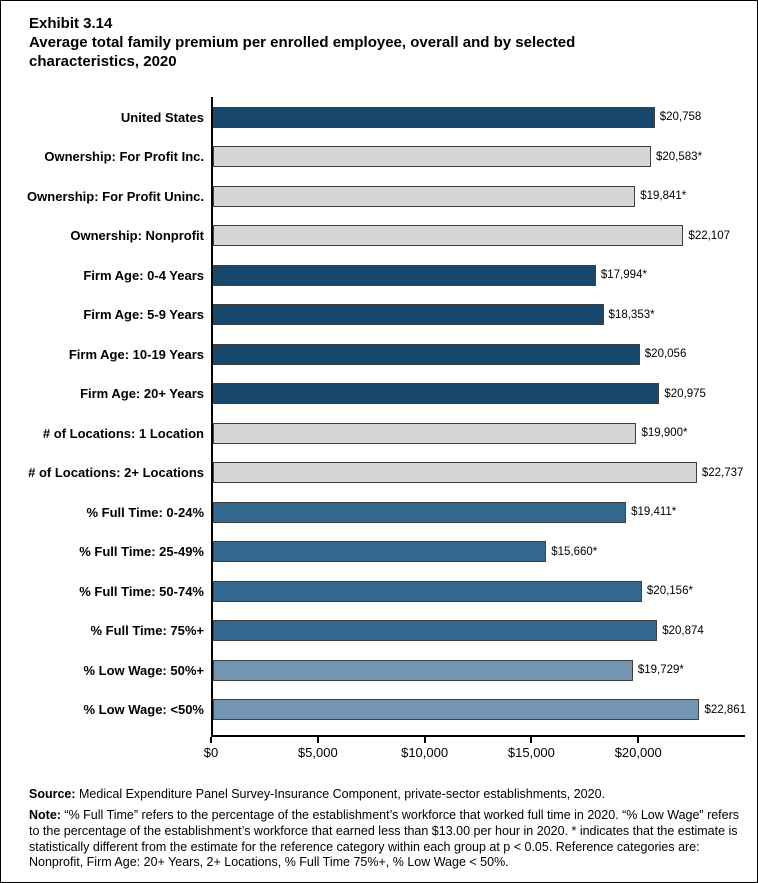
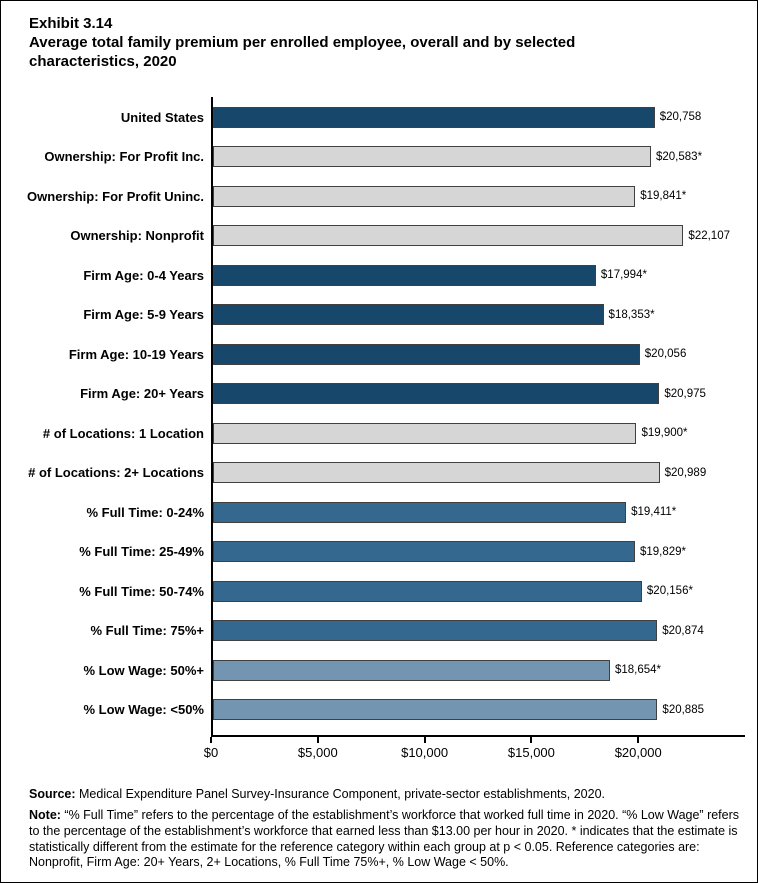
# of Locations: 2+ Locations: $22,737 -> $20,989
% Full Time: 25-49%: 15,660 -> 19,829
% Low Wage: 50%+: 19,729 -> 18,654
% Low Wage: <50%: $22,861 -> $20,885
